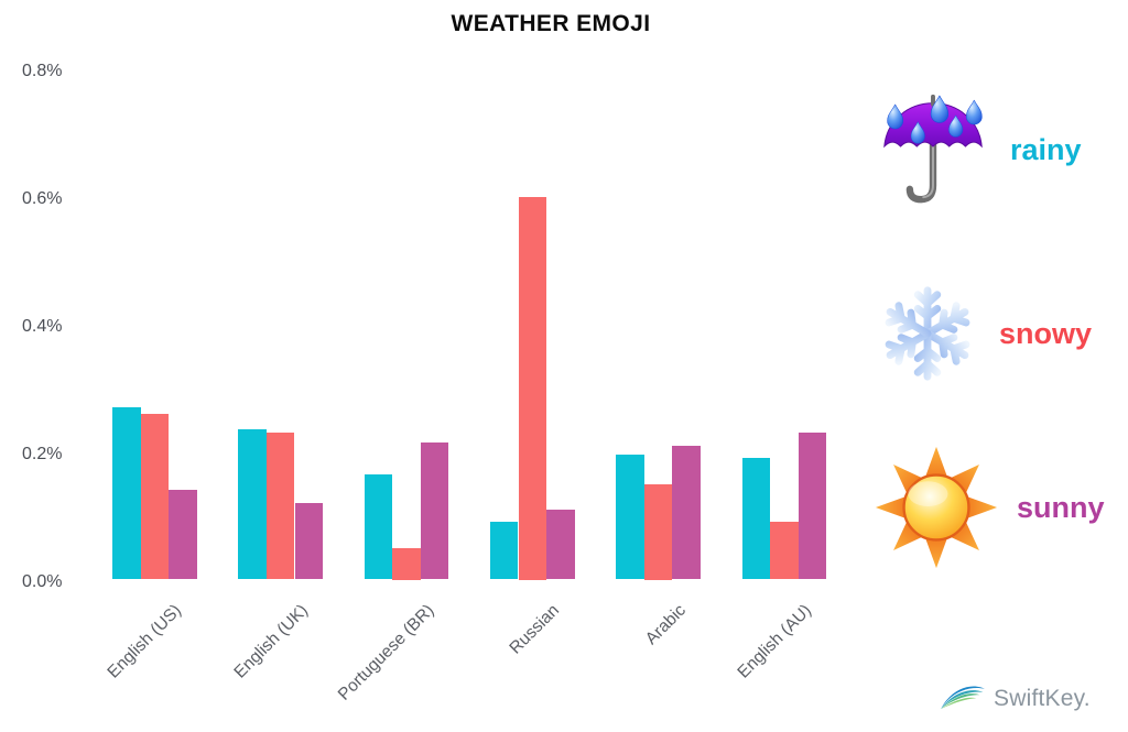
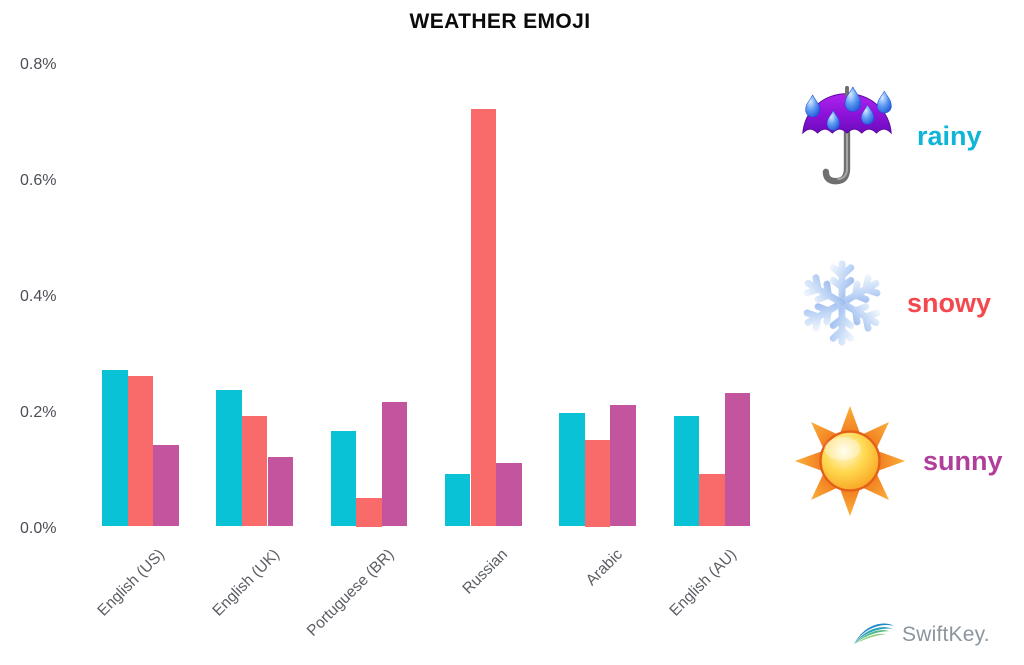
snowy/English (UK): 0.23% -> 0.19%
snowy/Russian: 0.60% -> 0.72%
